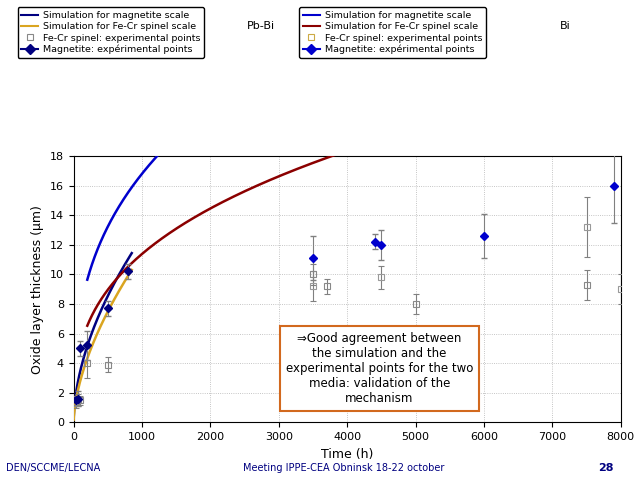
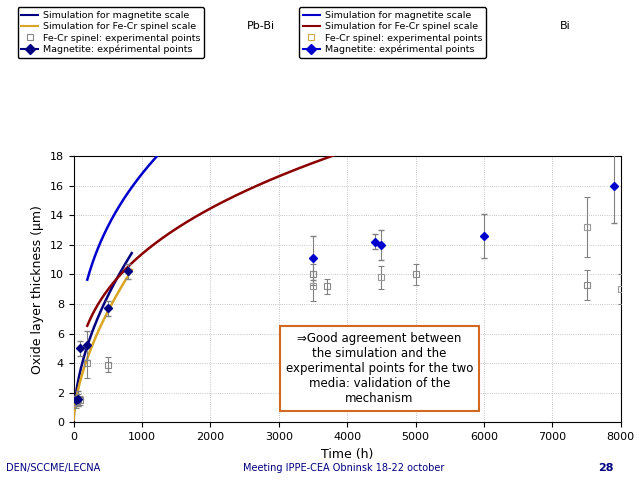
Fe-Cr spinel: experimental points/5000: 8.0 -> 10.0
